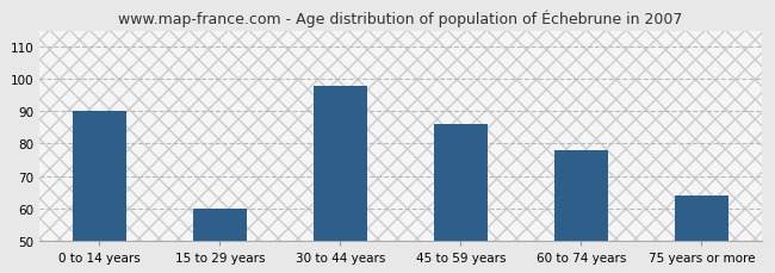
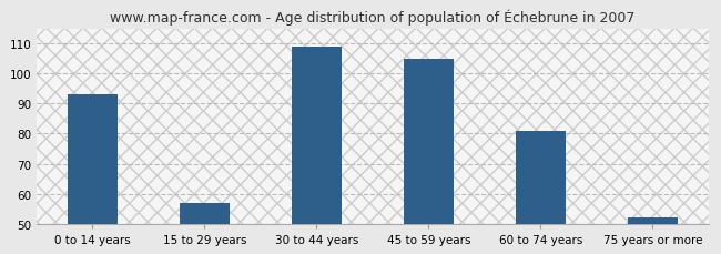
0 to 14 years: 90 -> 93
15 to 29 years: 60 -> 57
30 to 44 years: 98 -> 109
45 to 59 years: 86 -> 105
60 to 74 years: 78 -> 81
75 years or more: 64 -> 52
